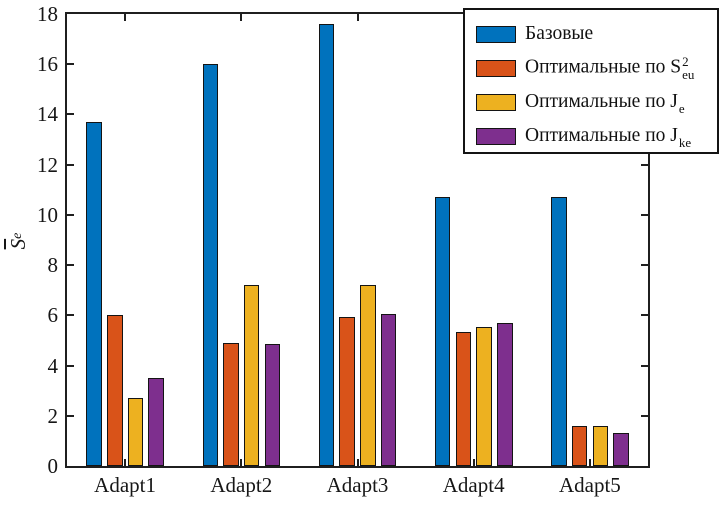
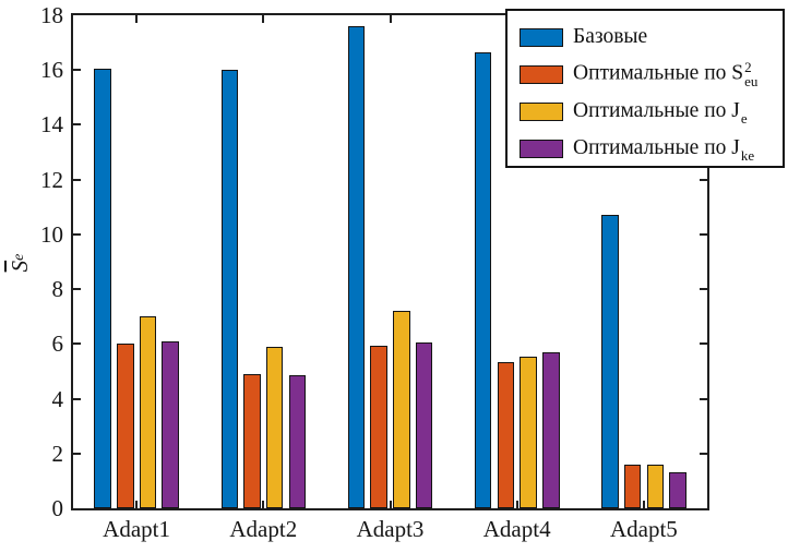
Базовые/Adapt1: 13.7 -> 16.1
Оптимальные по Je/Adapt1: 2.7 -> 7.0
Оптимальные по Jke/Adapt1: 3.5 -> 6.1
Оптимальные по Je/Adapt2: 7.2 -> 5.9
Базовые/Adapt4: 10.7 -> 16.6
